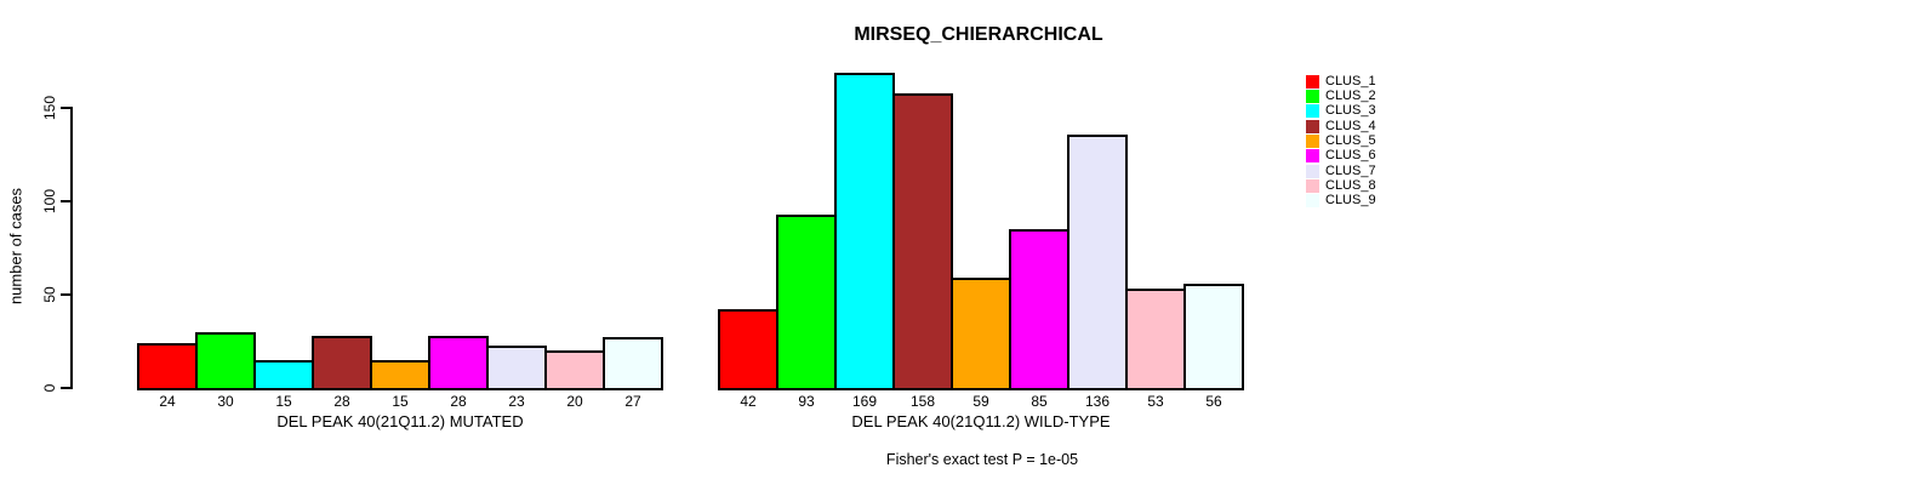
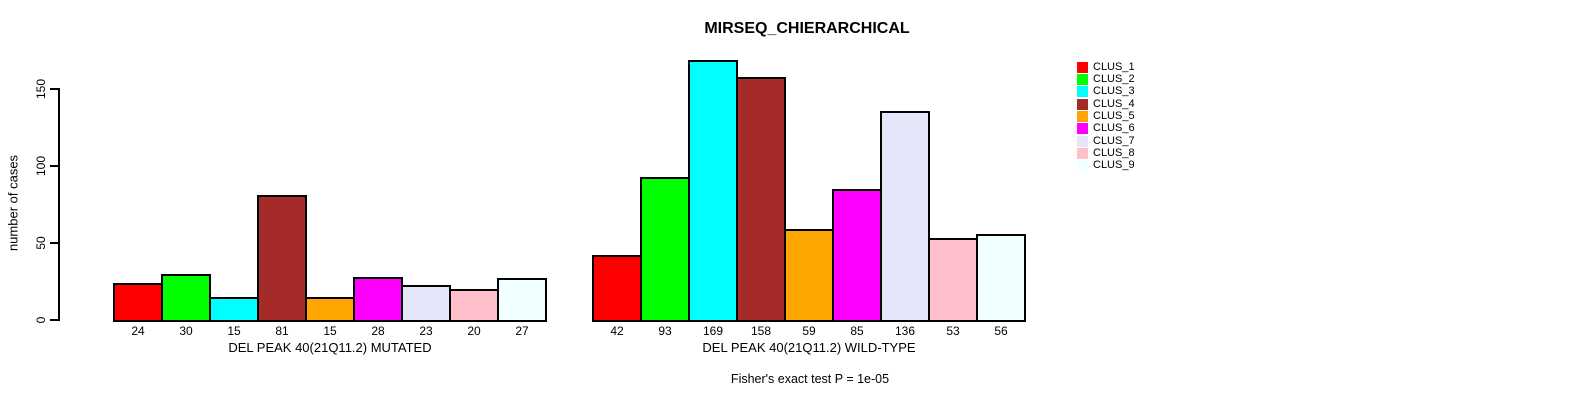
CLUS_4/DEL PEAK 40(21Q11.2) MUTATED: 28 -> 81
